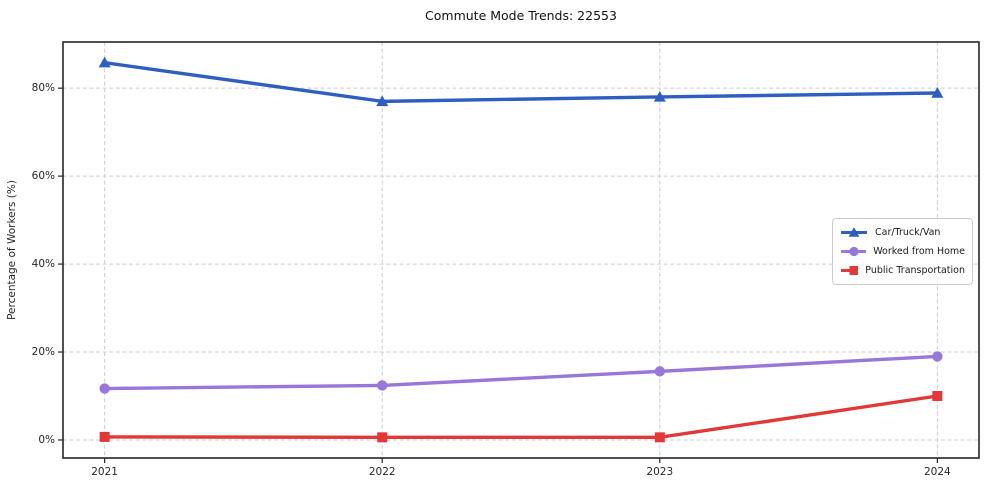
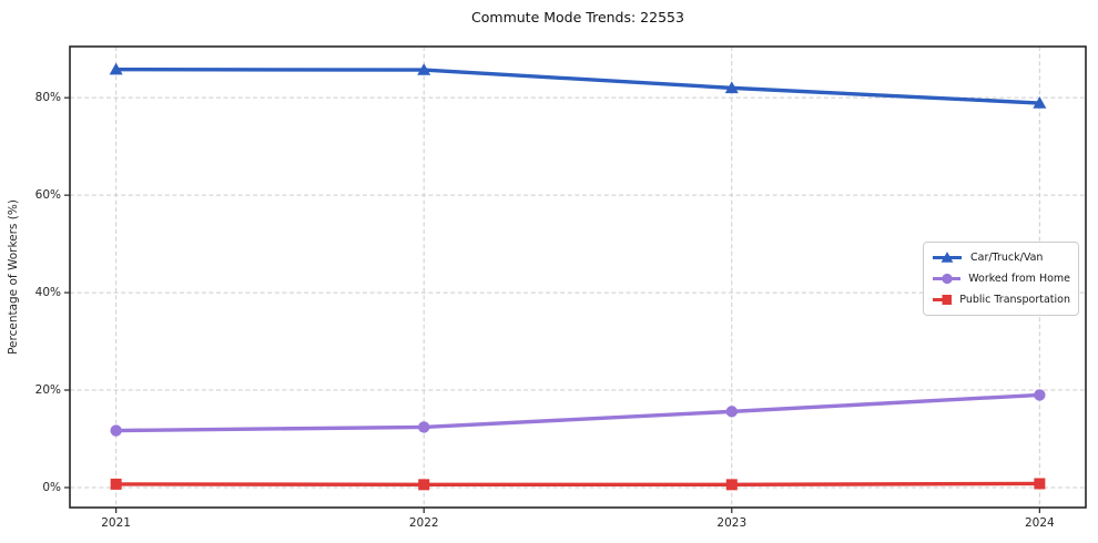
Car/Truck/Van/2022: 77% -> 86%
Car/Truck/Van/2023: 78% -> 82%
Public Transportation/2024: 10% -> 1%
